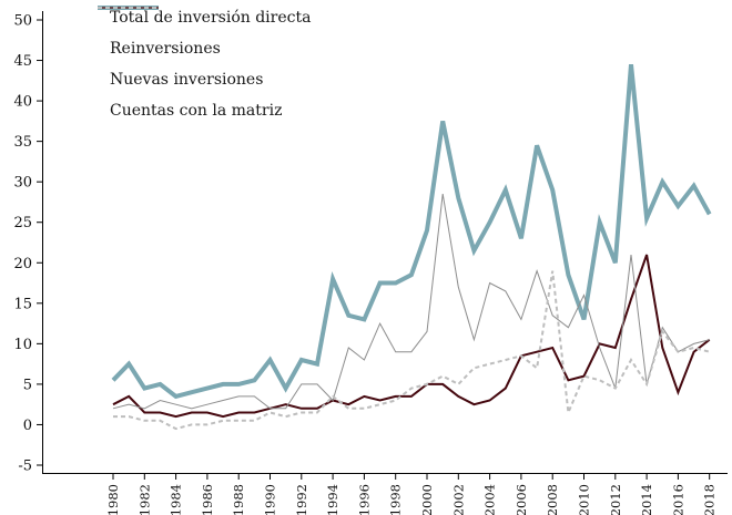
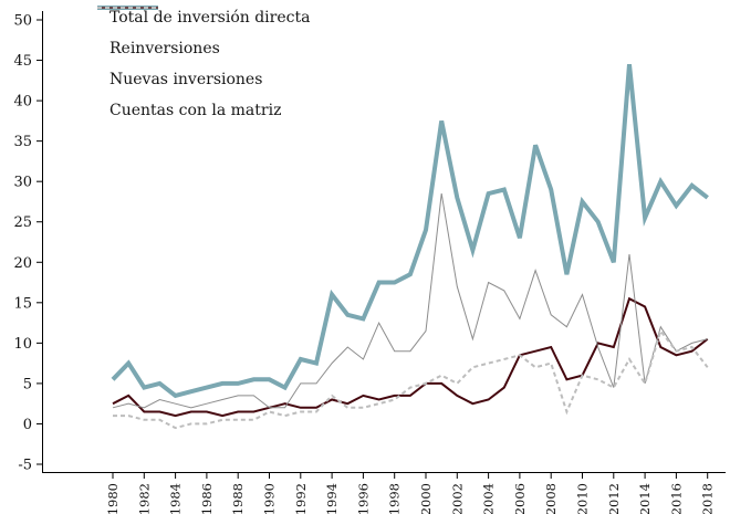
Total de inversión directa/1990: 8 -> 6
Total de inversión directa/1994: 18 -> 16
Nuevas inversiones/1994: 3 -> 8
Total de inversión directa/2004: 25 -> 28
Cuentas con la matriz/2008: 19 -> 8
Total de inversión directa/2010: 13 -> 28
Reinversiones/2014: 21 -> 14
Reinversiones/2016: 4 -> 8
Total de inversión directa/2018: 26 -> 28
Cuentas con la matriz/2018: 9 -> 7
